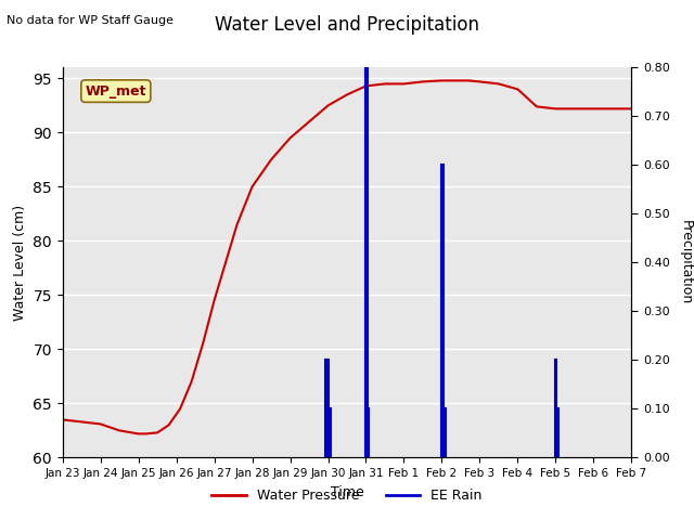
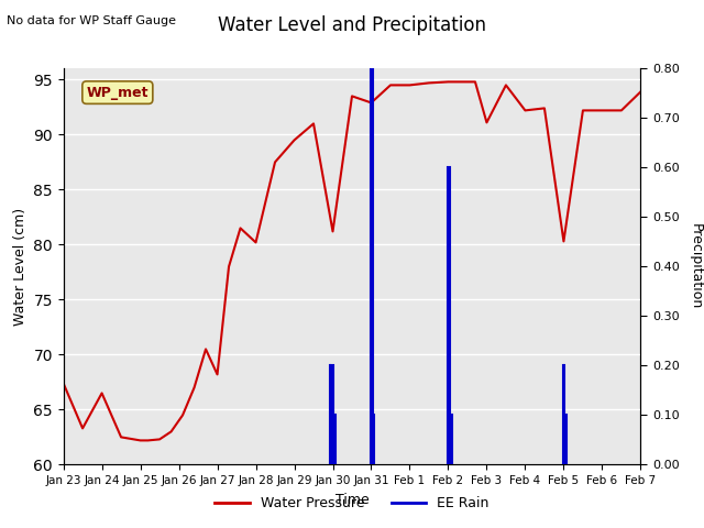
Jan 23: 63.5 -> 67.4
Jan 24: 63.1 -> 66.5
Jan 27: 74.5 -> 68.2
Jan 28: 85.0 -> 80.2
Jan 30: 92.5 -> 81.2
Jan 31: 94.3 -> 92.9
Feb 3: 94.7 -> 91.1
Feb 4: 94.0 -> 92.2
Feb 5: 92.2 -> 80.3
Feb 7: 92.2 -> 93.9
